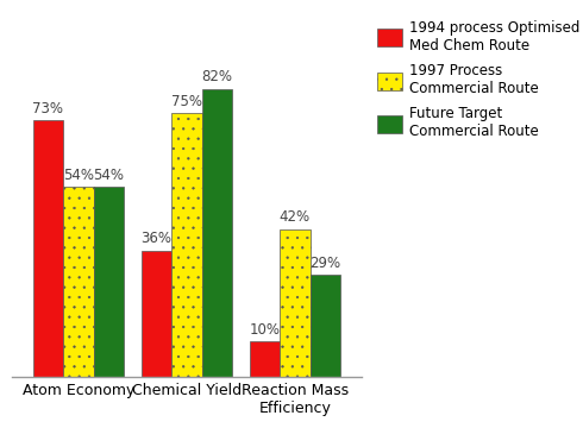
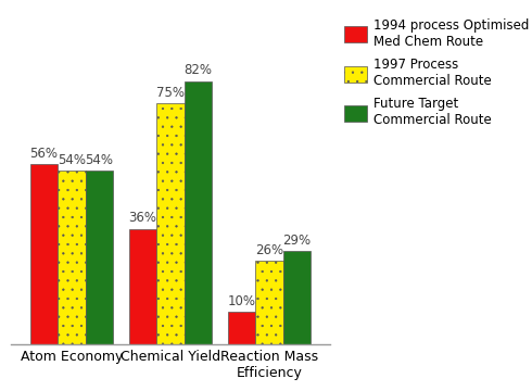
1994 process Optimised Med Chem Route/Atom Economy: 73% -> 56%
1997 Process Commercial Route/Reaction Mass Efficiency: 42% -> 26%
